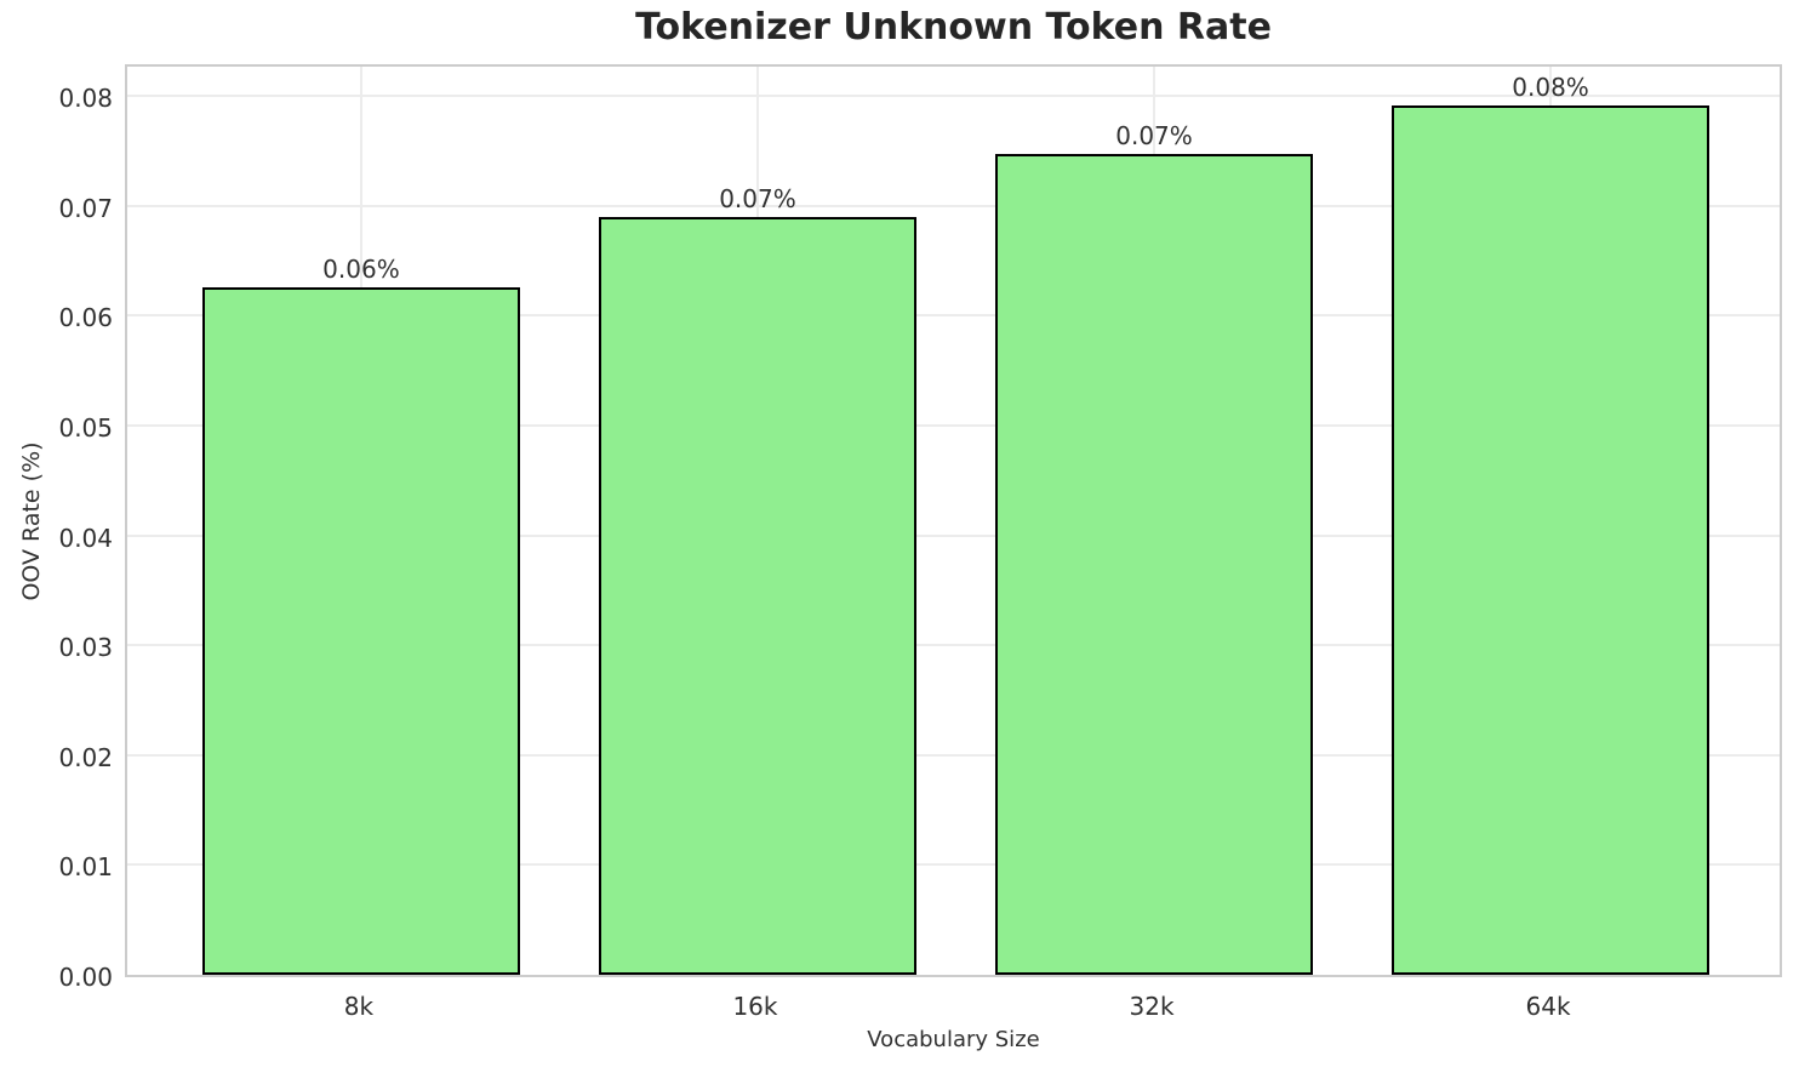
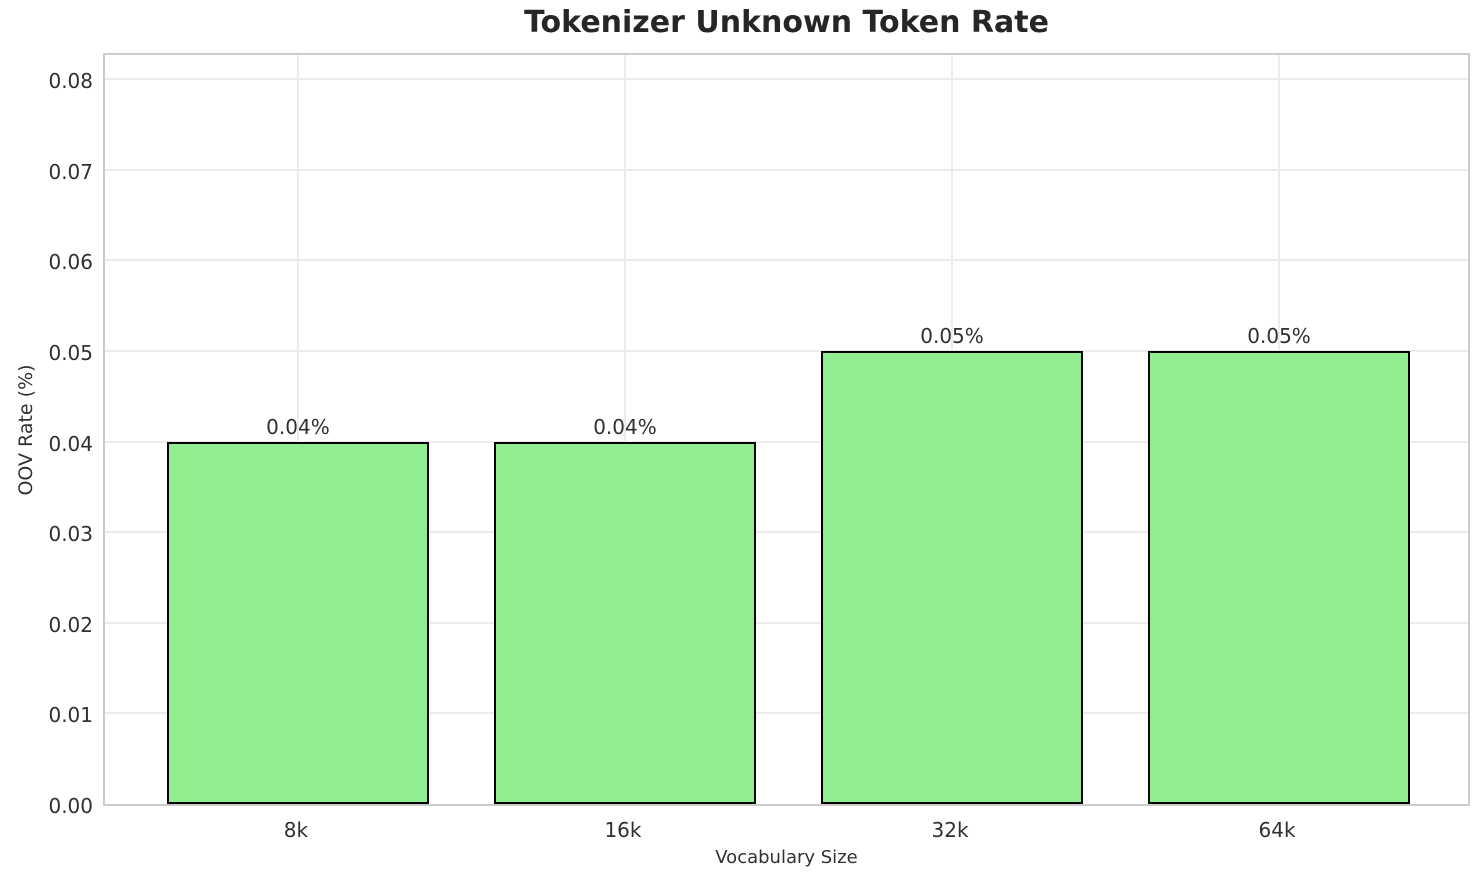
8k: 0.06% -> 0.04%
16k: 0.07% -> 0.04%
32k: 0.07% -> 0.05%
64k: 0.08% -> 0.05%
